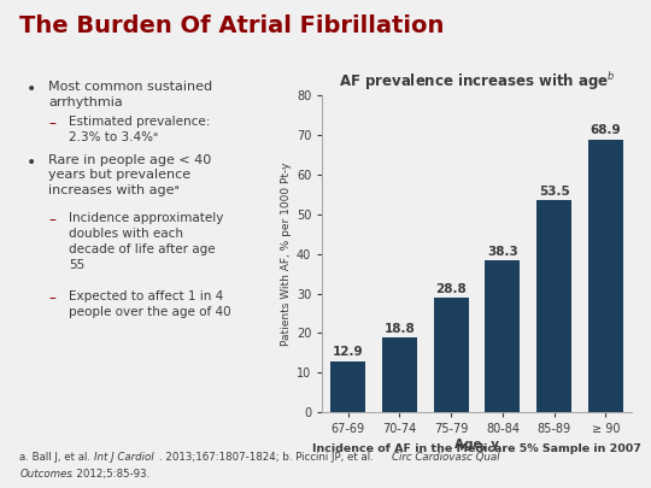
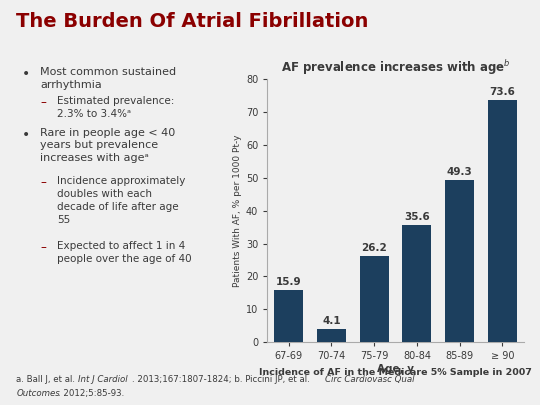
67-69: 12.9 -> 15.9
70-74: 18.8 -> 4.1
75-79: 28.8 -> 26.2
80-84: 38.3 -> 35.6
85-89: 53.5 -> 49.3
≥ 90: 68.9 -> 73.6
